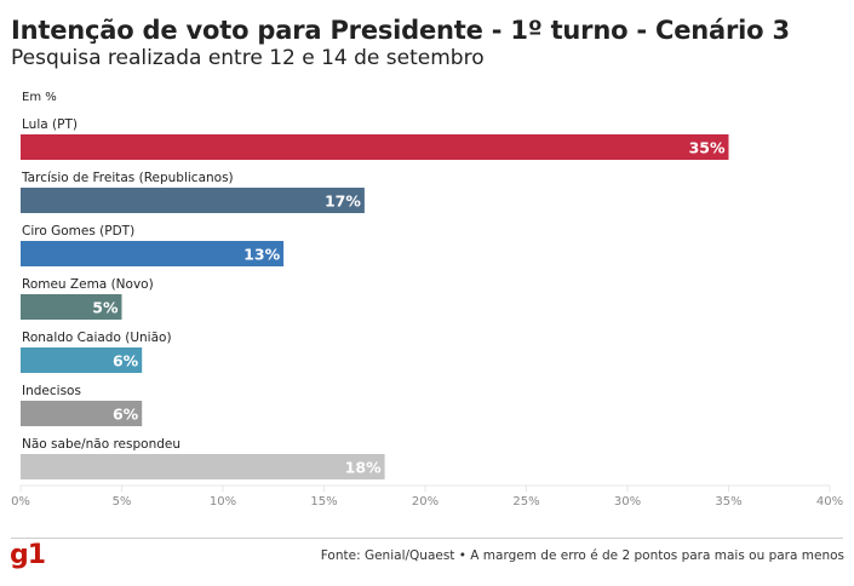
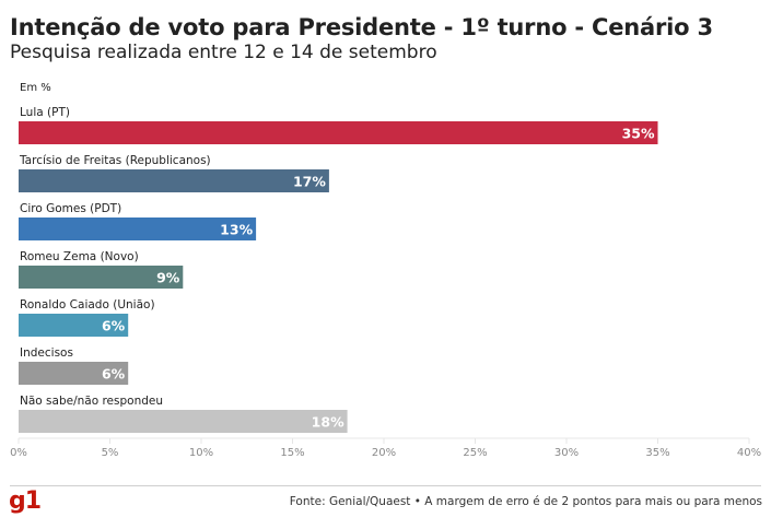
Romeu Zema (Novo): 5% -> 9%
